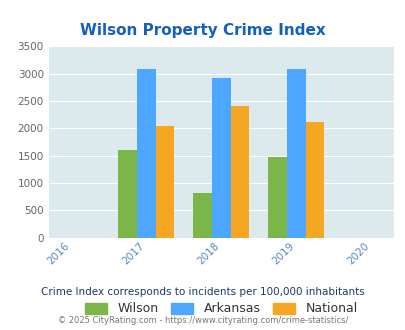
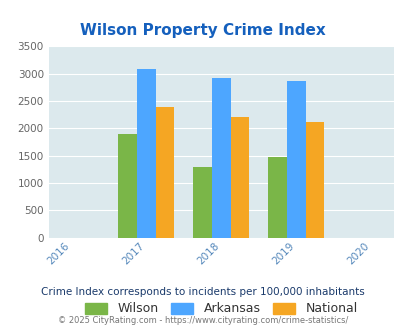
Wilson/2017: 1600 -> 1900
National/2017: 2040 -> 2380
Wilson/2018: 820 -> 1300
National/2018: 2400 -> 2200
Arkansas/2019: 3080 -> 2860
